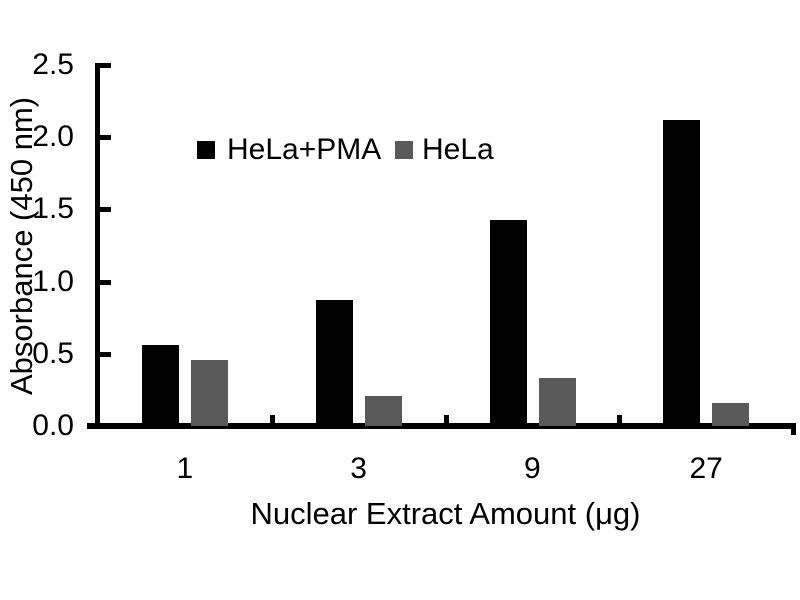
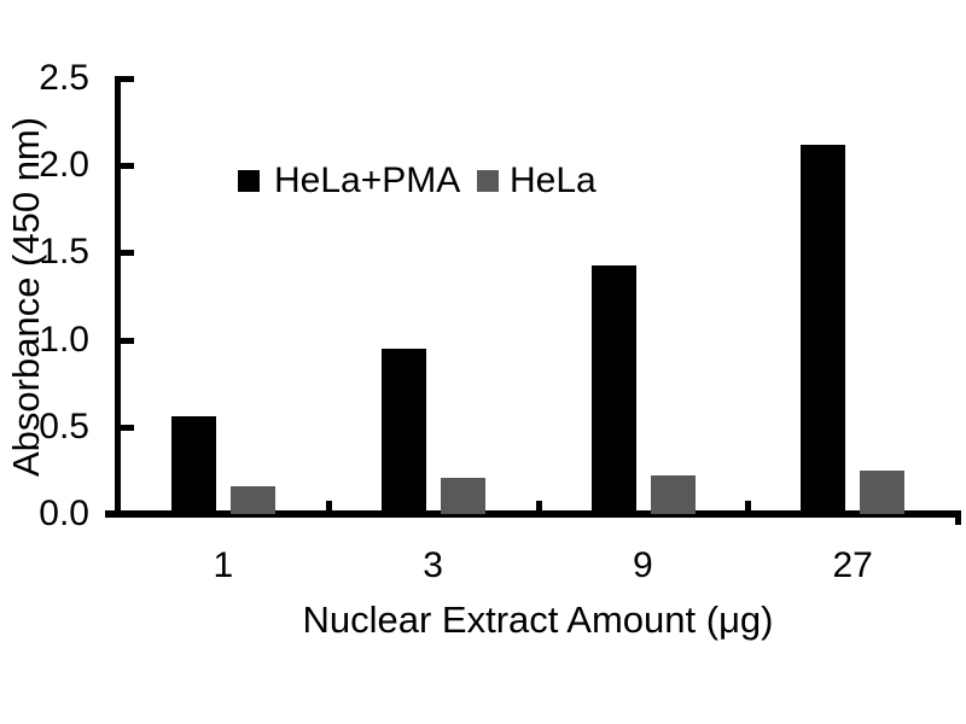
HeLa/1: 0.46 -> 0.16
HeLa+PMA/3: 0.87 -> 0.95
HeLa/9: 0.33 -> 0.22
HeLa/27: 0.16 -> 0.25
